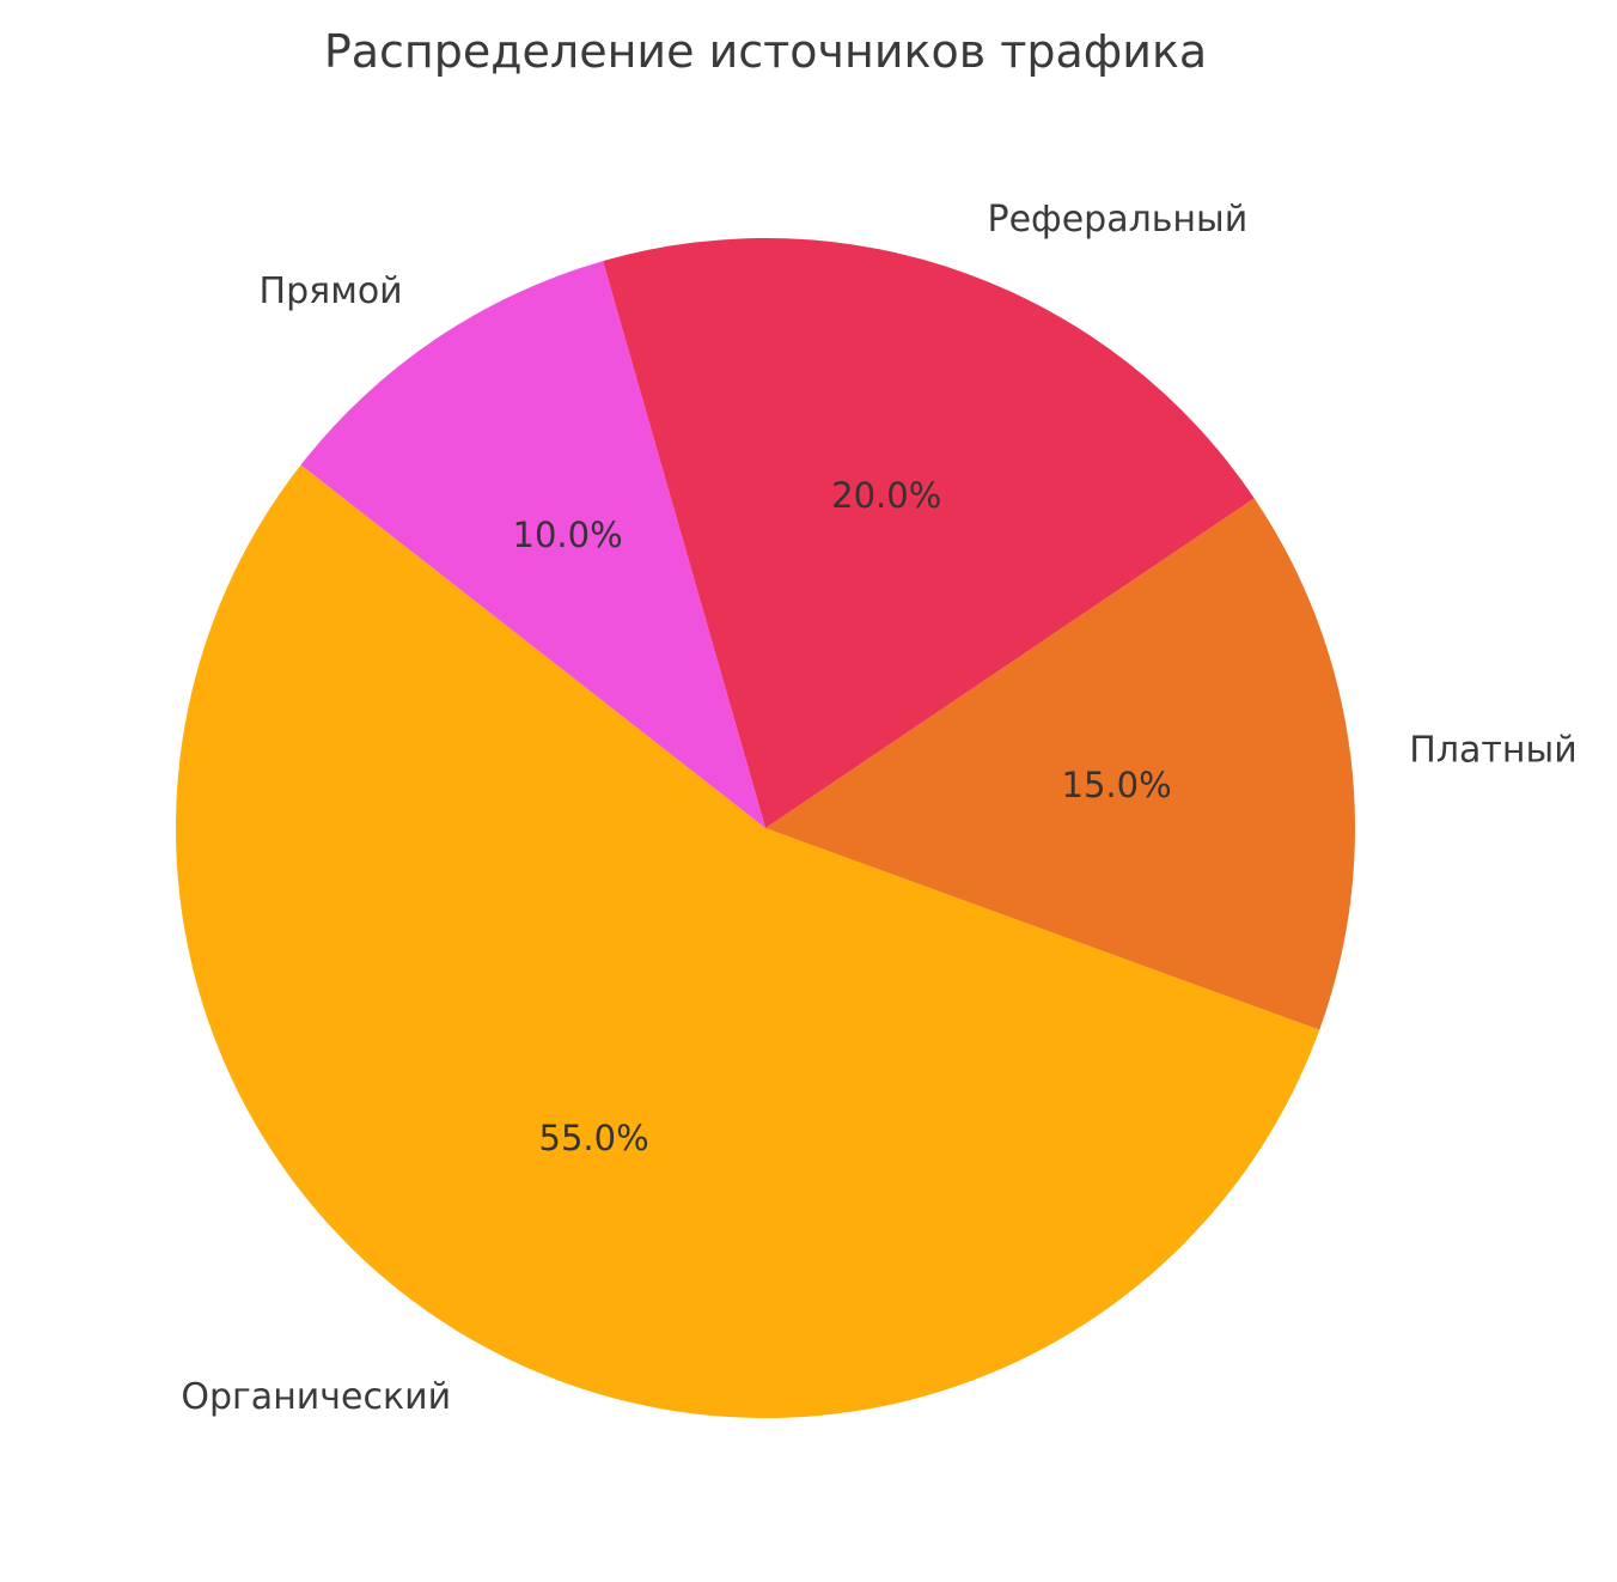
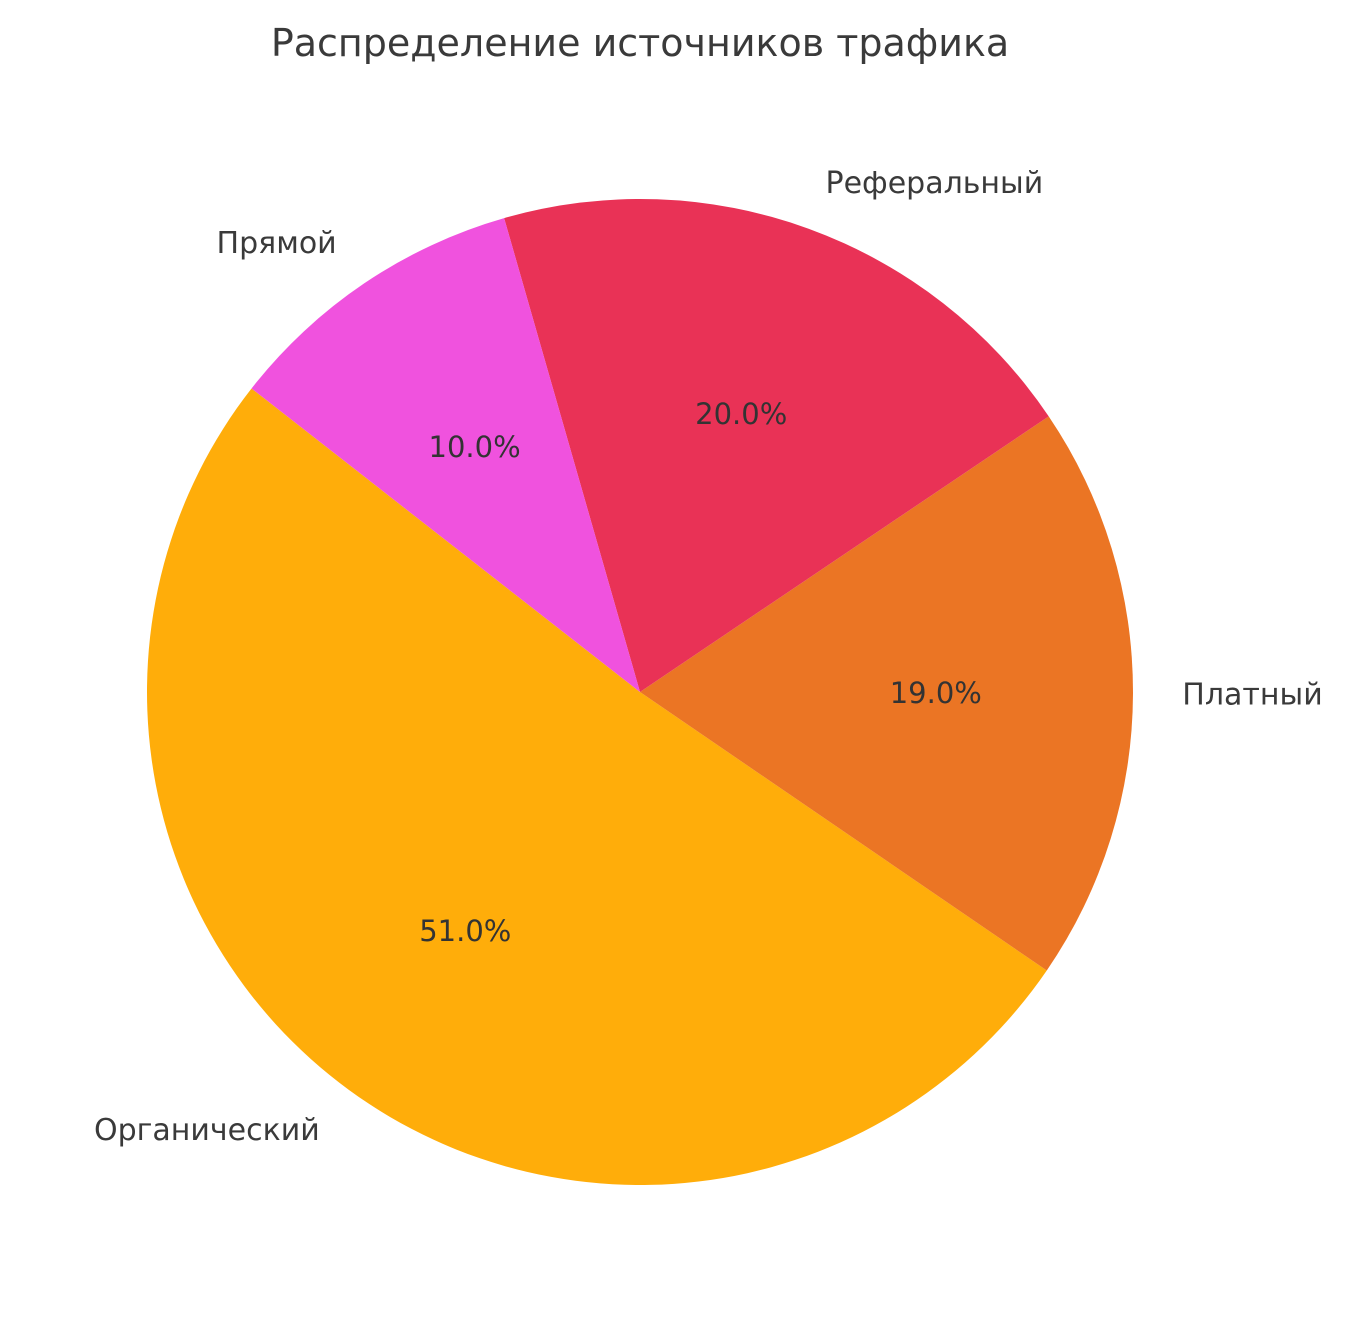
Органический: 55.0% -> 51.0%
Платный: 15.0% -> 19.0%
